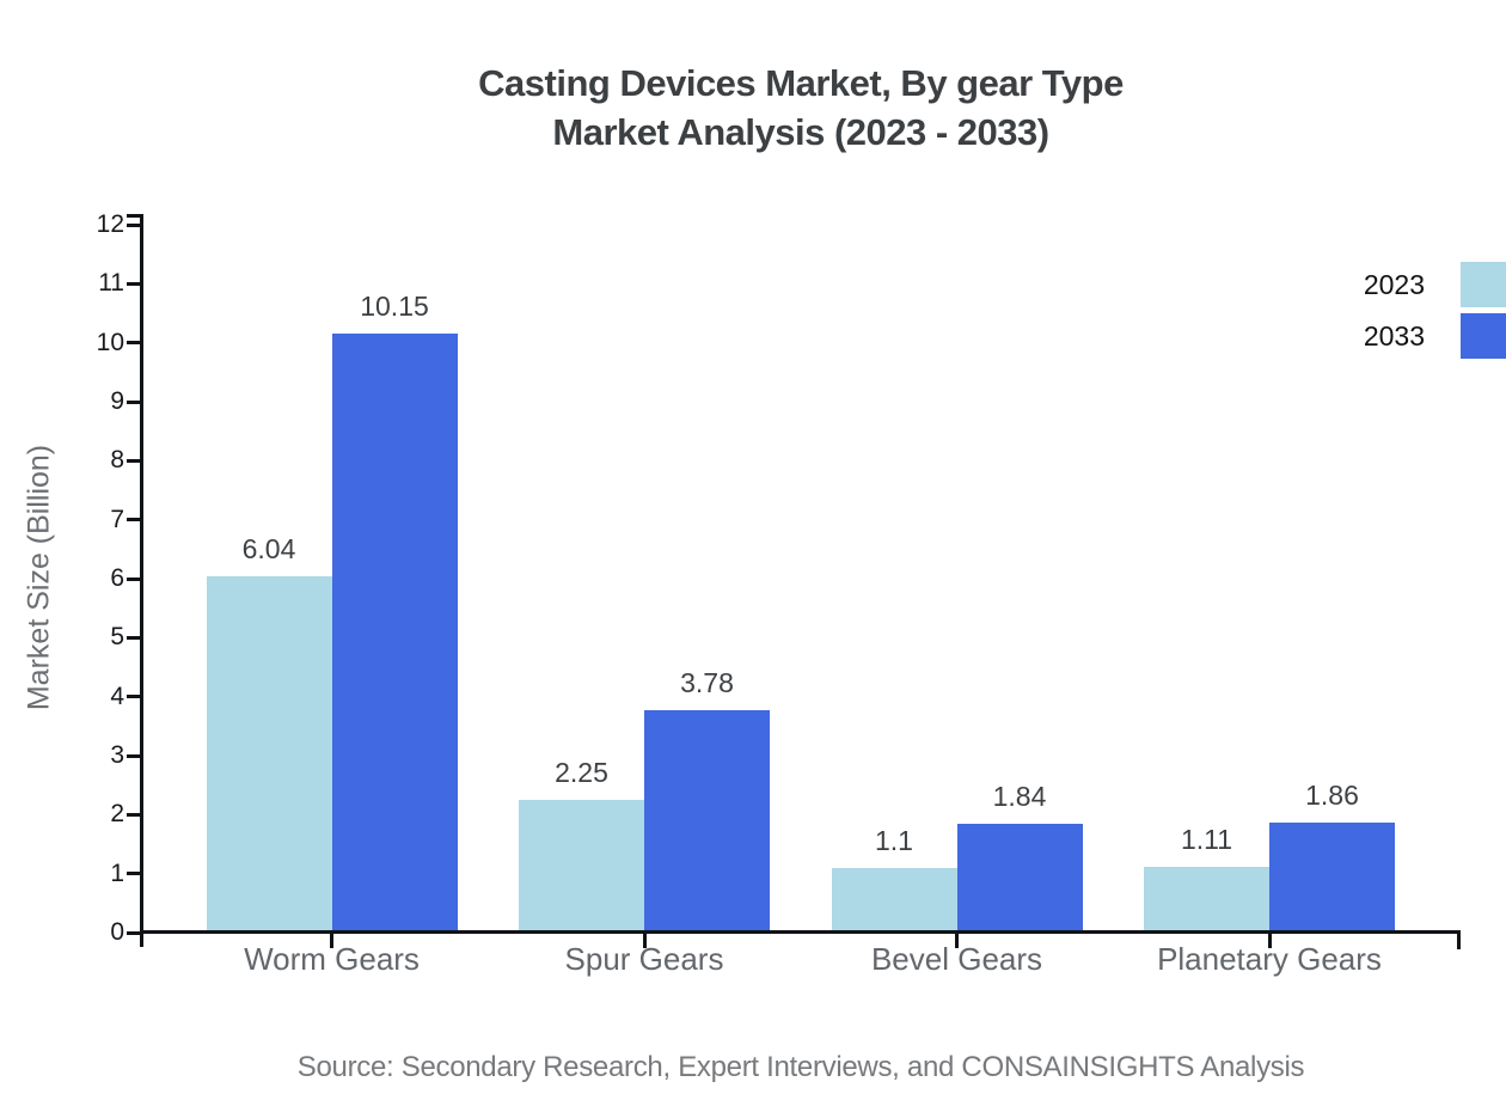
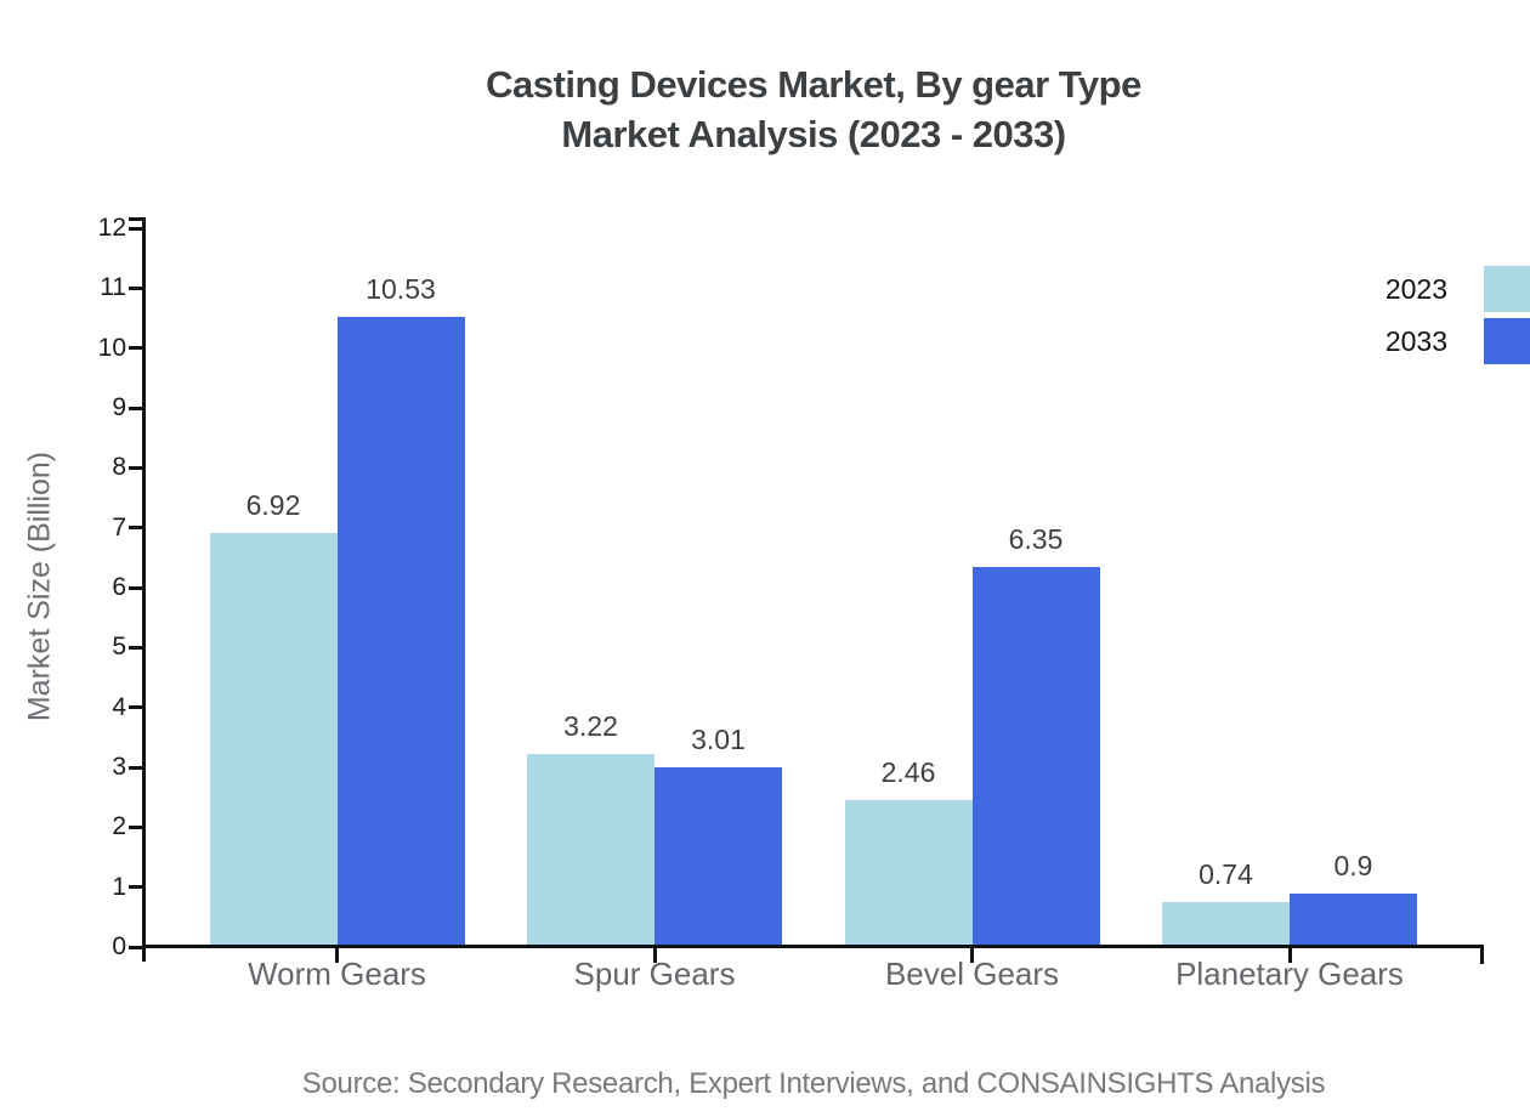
2023/Worm Gears: 6.04 -> 6.92
2033/Worm Gears: 10.15 -> 10.53
2023/Spur Gears: 2.25 -> 3.22
2033/Spur Gears: 3.78 -> 3.01
2023/Bevel Gears: 1.1 -> 2.46
2033/Bevel Gears: 1.84 -> 6.35
2023/Planetary Gears: 1.11 -> 0.74
2033/Planetary Gears: 1.86 -> 0.9
